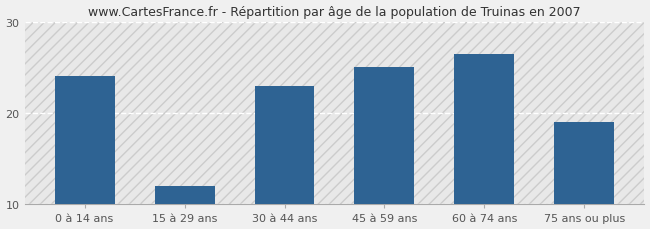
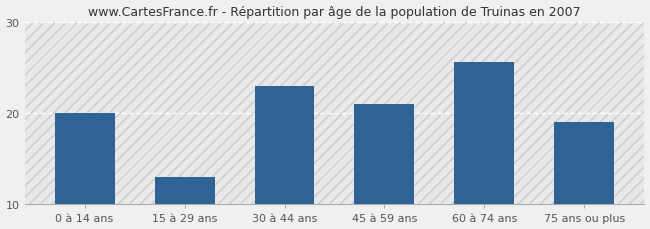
0 à 14 ans: 24.0 -> 20.0
15 à 29 ans: 12.0 -> 13.0
45 à 59 ans: 25.0 -> 21.0
60 à 74 ans: 26.5 -> 25.6
